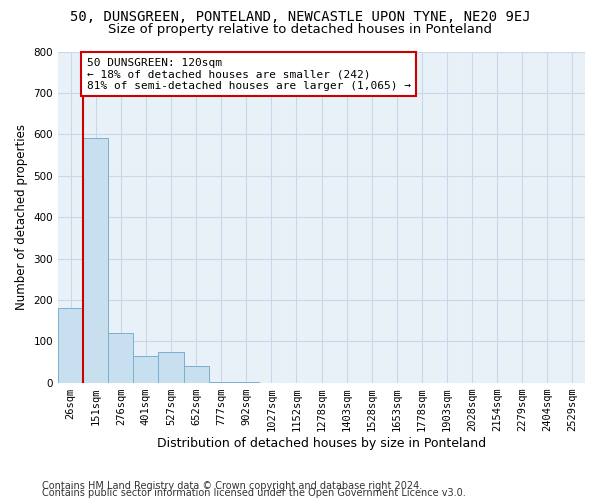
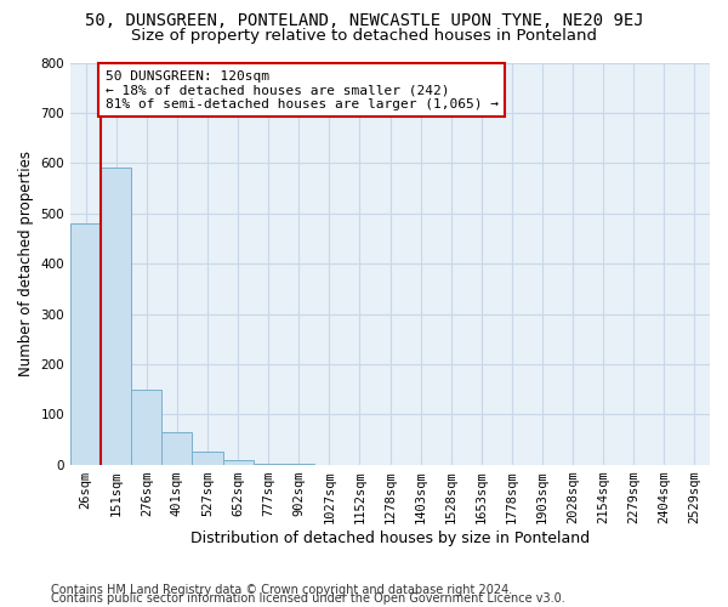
26sqm: 180 -> 480
276sqm: 120 -> 150
527sqm: 75 -> 25
652sqm: 40 -> 10
